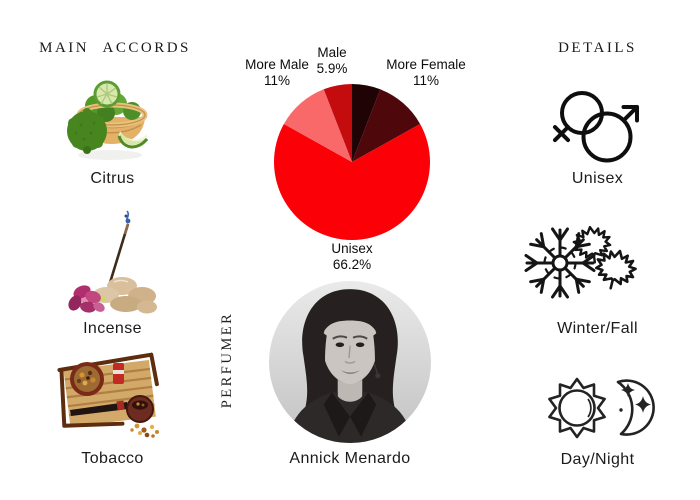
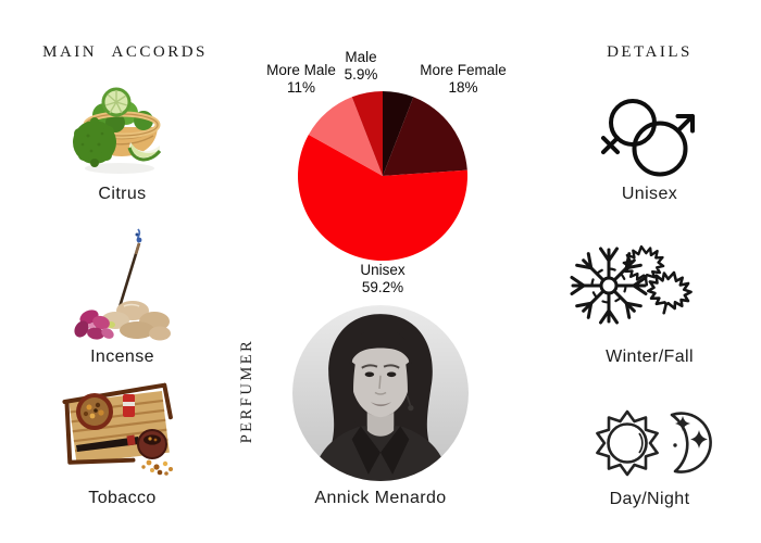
More Female: 11% -> 18%
Unisex: 66.2% -> 59.2%
